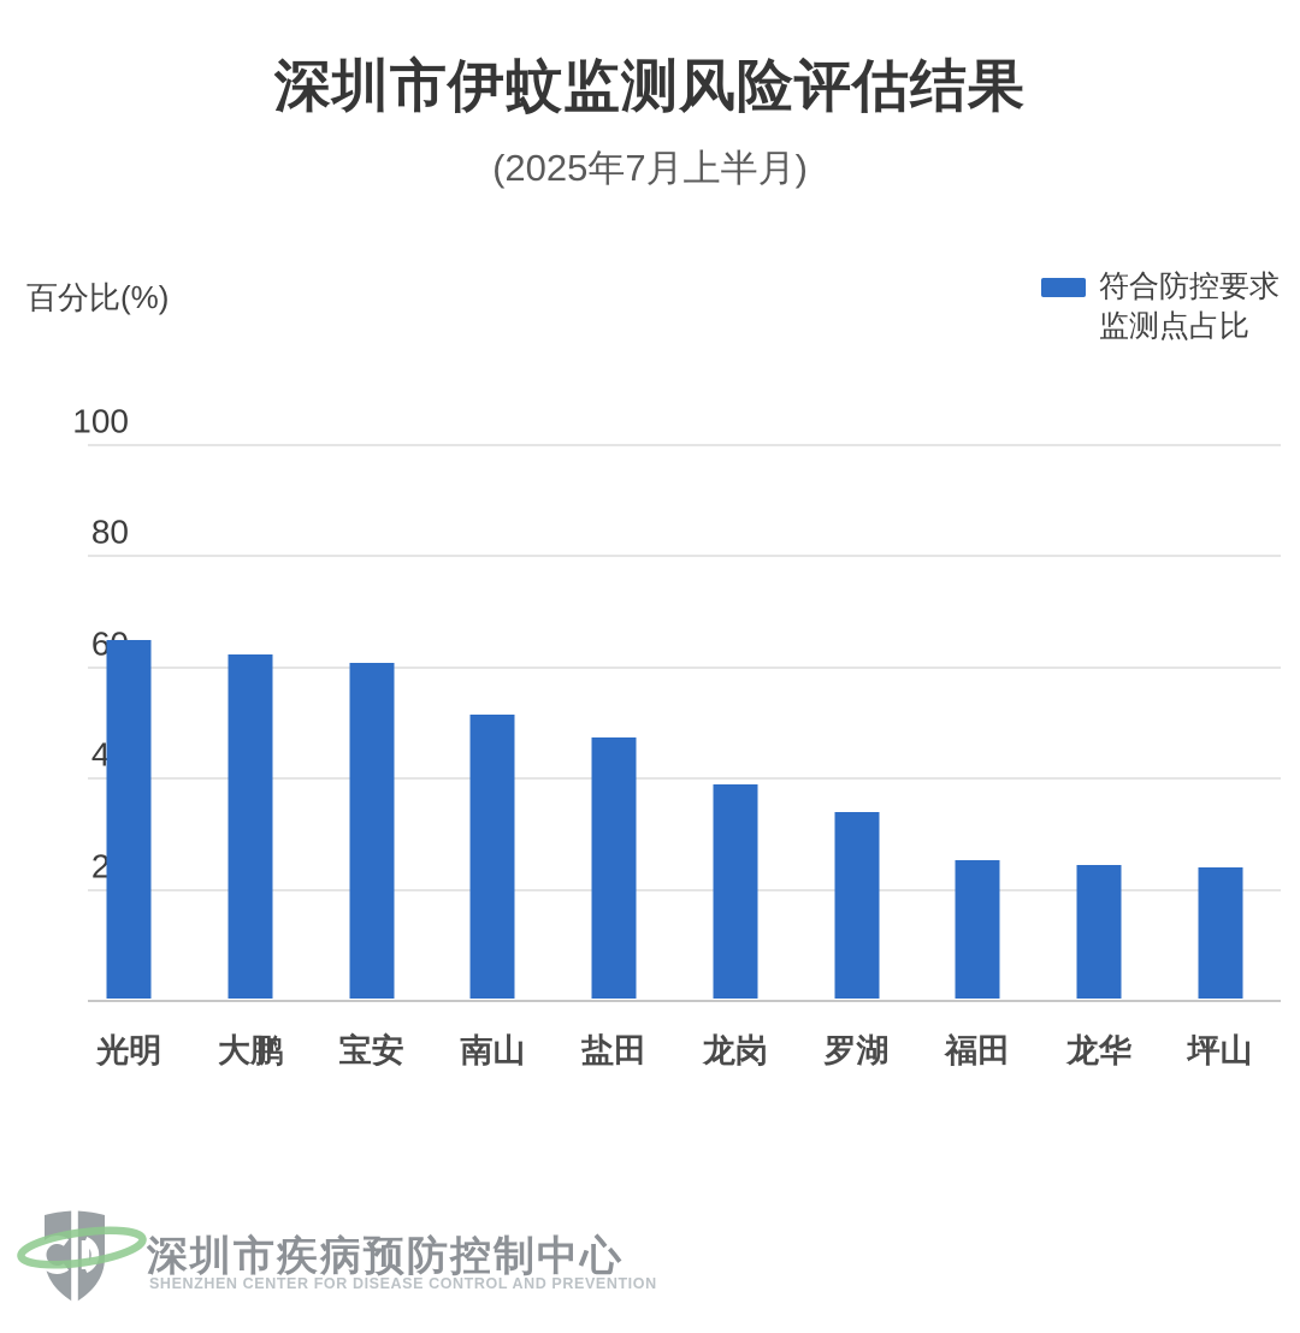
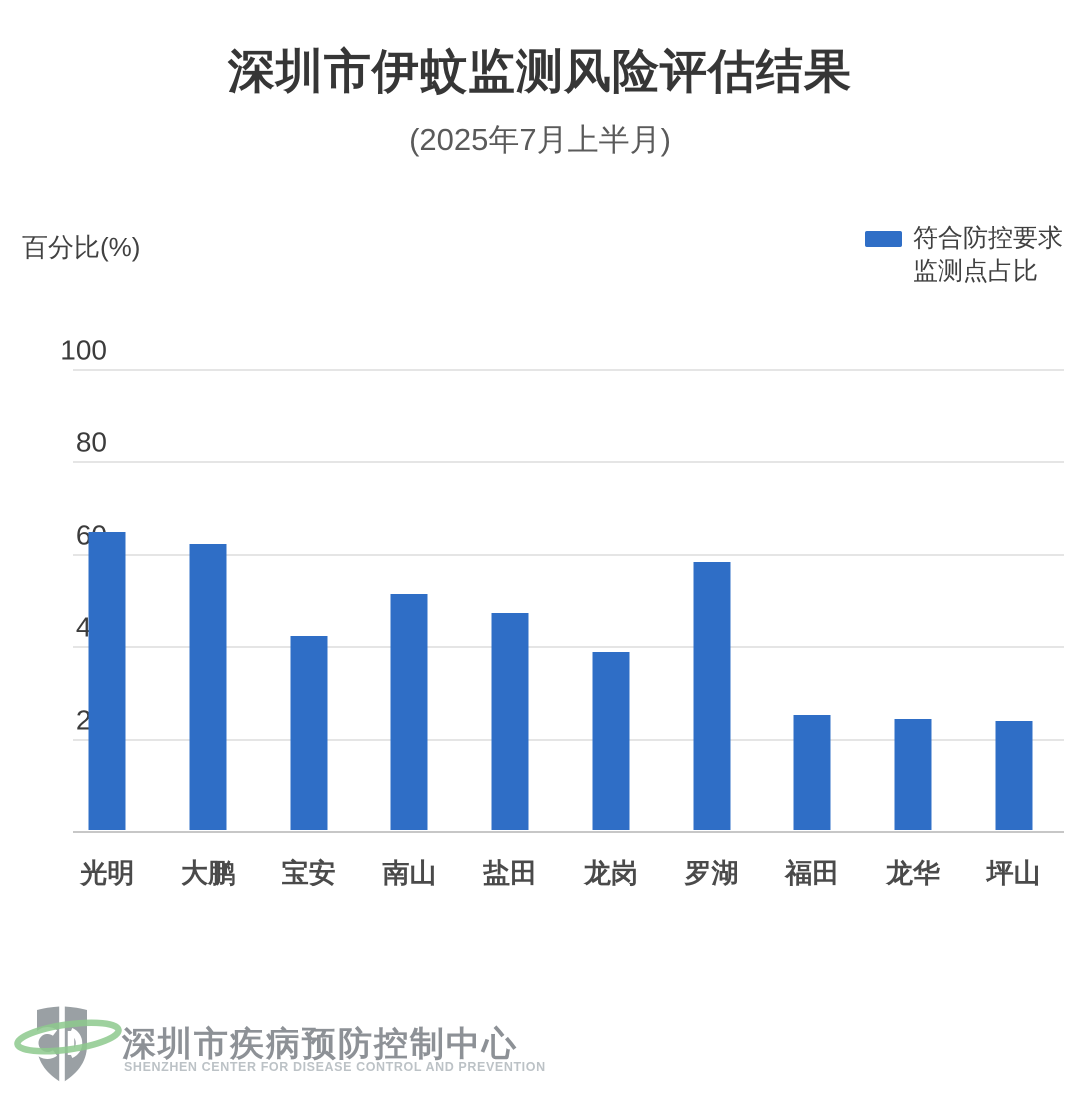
宝安: 60 -> 42
罗湖: 34 -> 58
